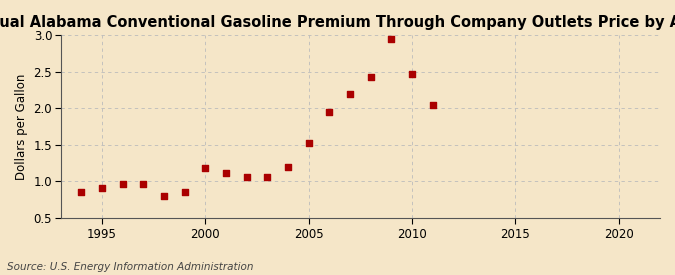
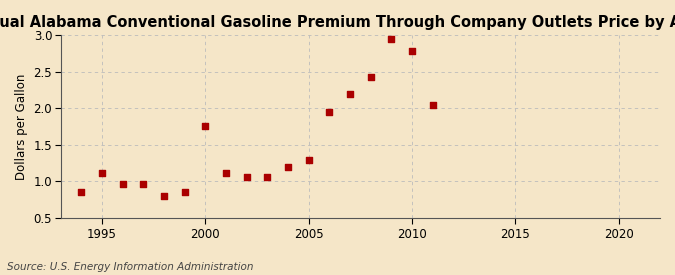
1995: 0.91 -> 1.12
2000: 1.19 -> 1.76
2005: 1.52 -> 1.30
2010: 2.47 -> 2.78
